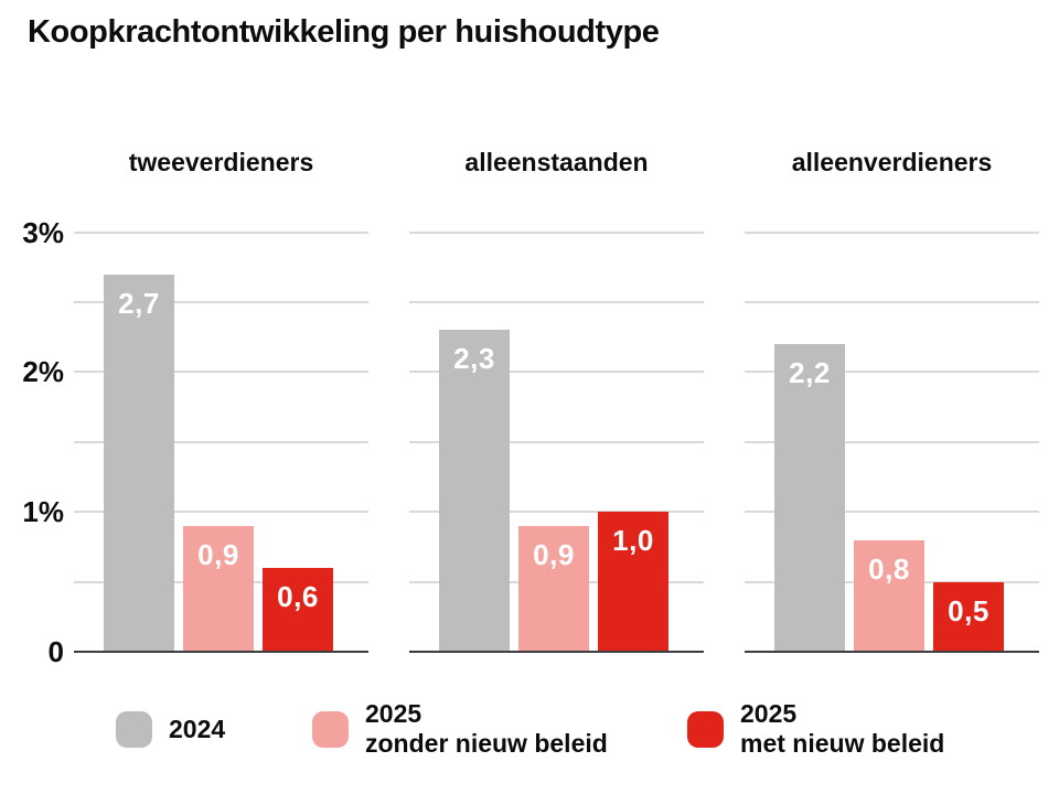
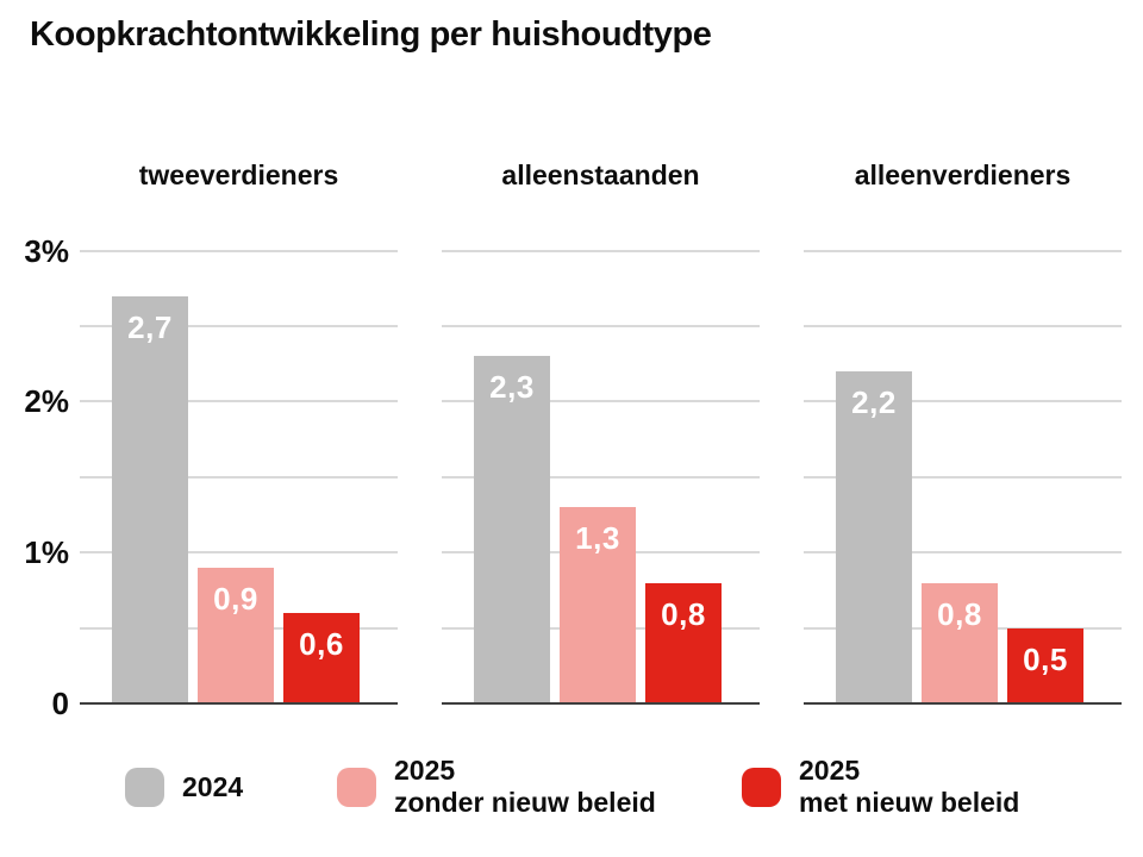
2025 zonder nieuw beleid/alleenstaanden: 0,9 -> 1,3
2025 met nieuw beleid/alleenstaanden: 1,0 -> 0,8
